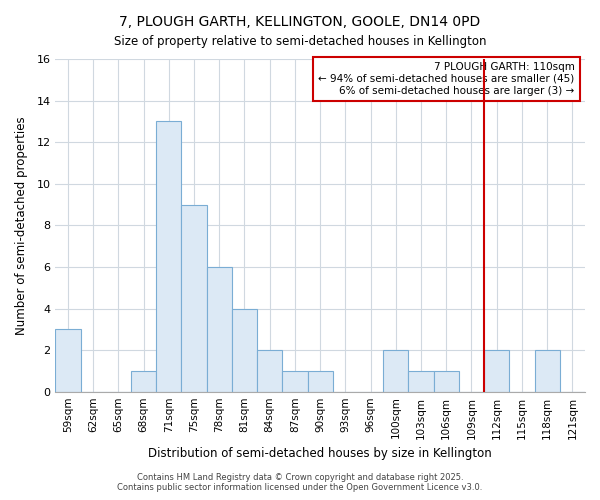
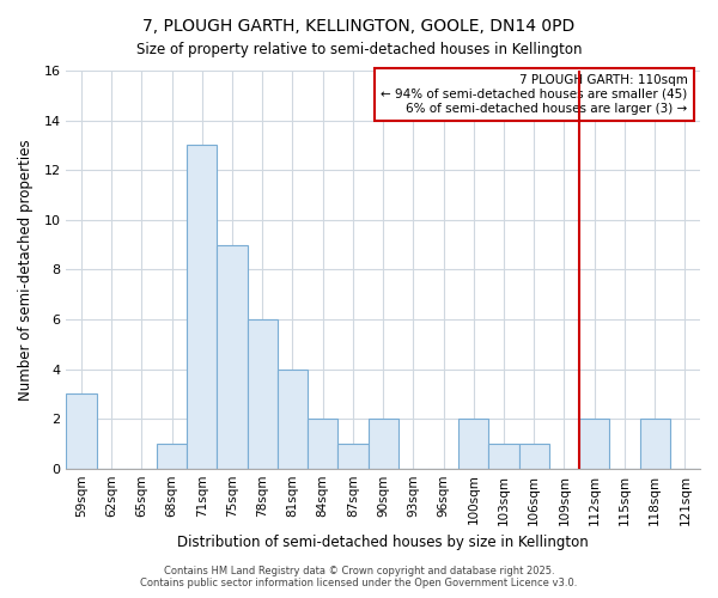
90sqm: 1 -> 2
